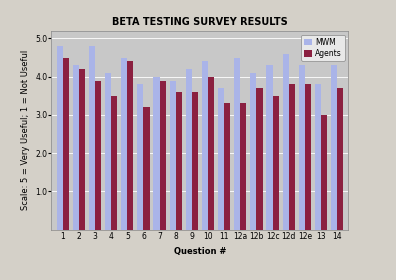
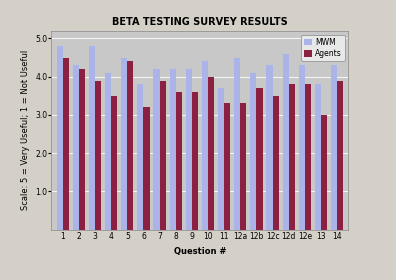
MWM/7: 4.0 -> 4.2
MWM/8: 3.9 -> 4.2
Agents/14: 3.7 -> 3.9
